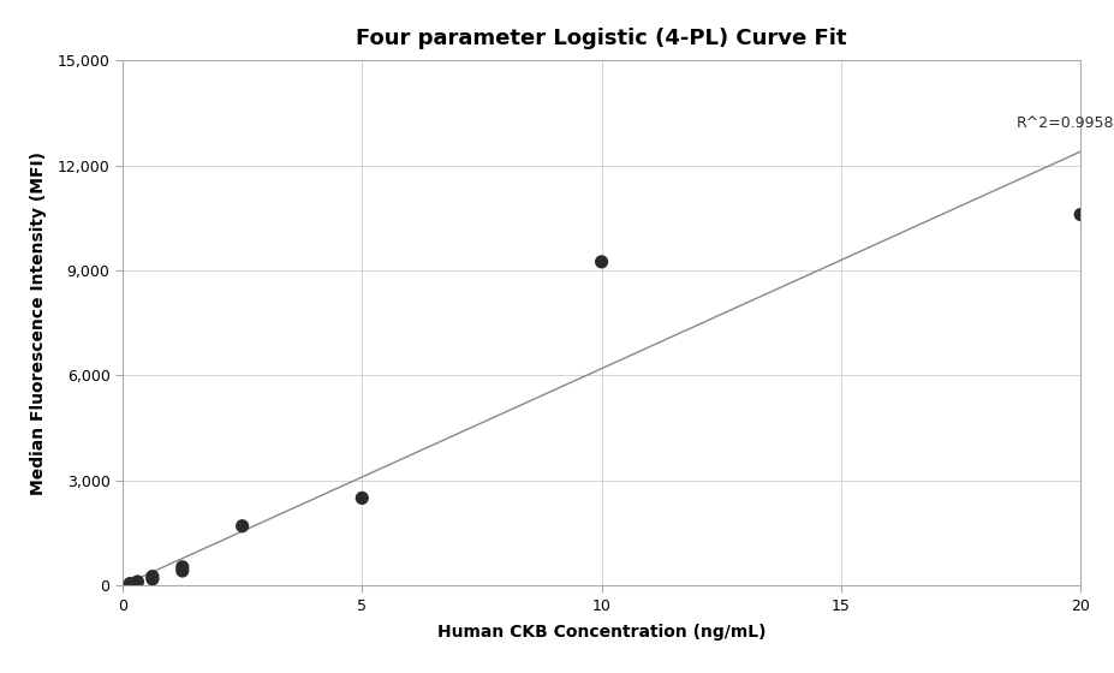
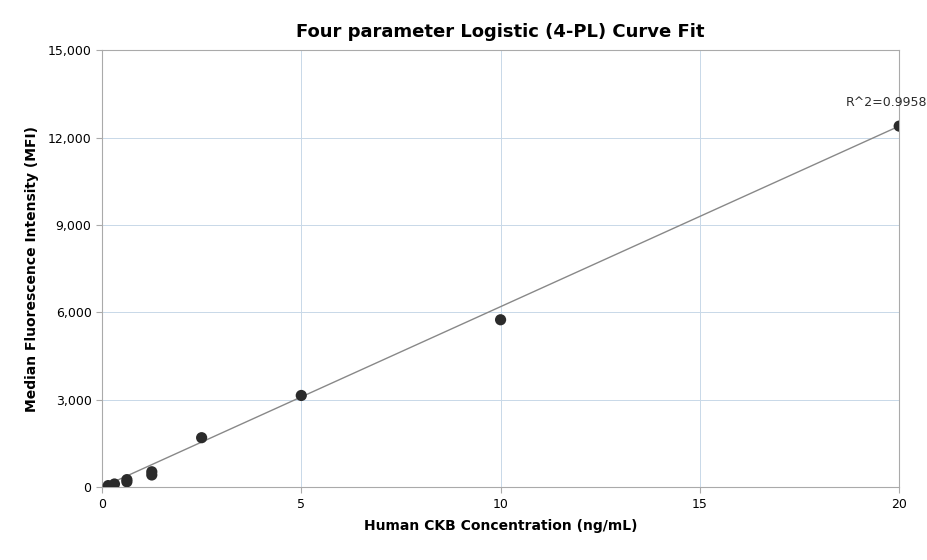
5: 2,500 -> 3,150
10: 9,250 -> 5,750
20: 10,600 -> 12,400
